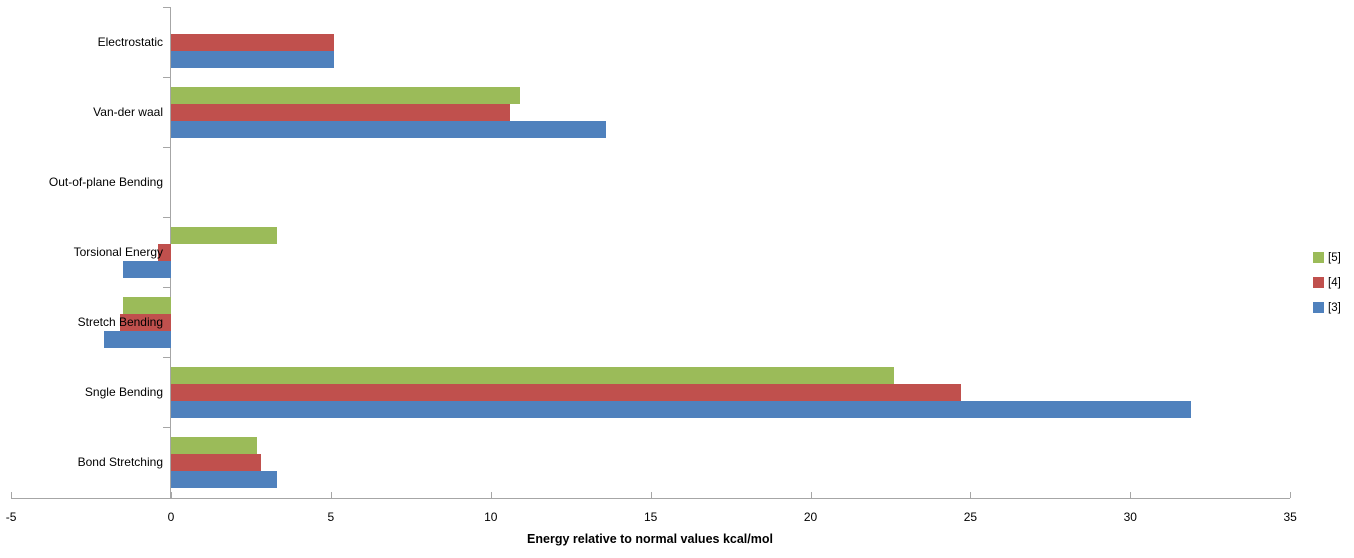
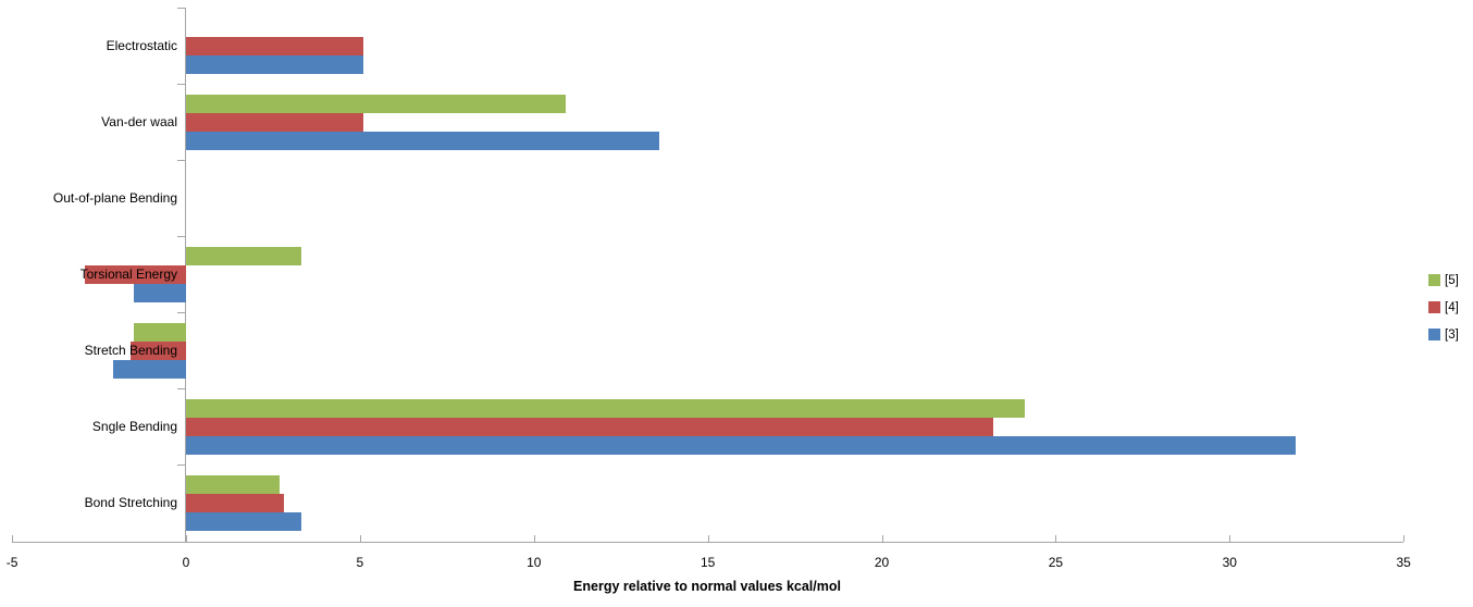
[4]/Van-der waal: 10.6 -> 5.1
[4]/Torsional Energy: -0.4 -> -2.9
[5]/Sngle Bending: 22.6 -> 24.1
[4]/Sngle Bending: 24.7 -> 23.2
